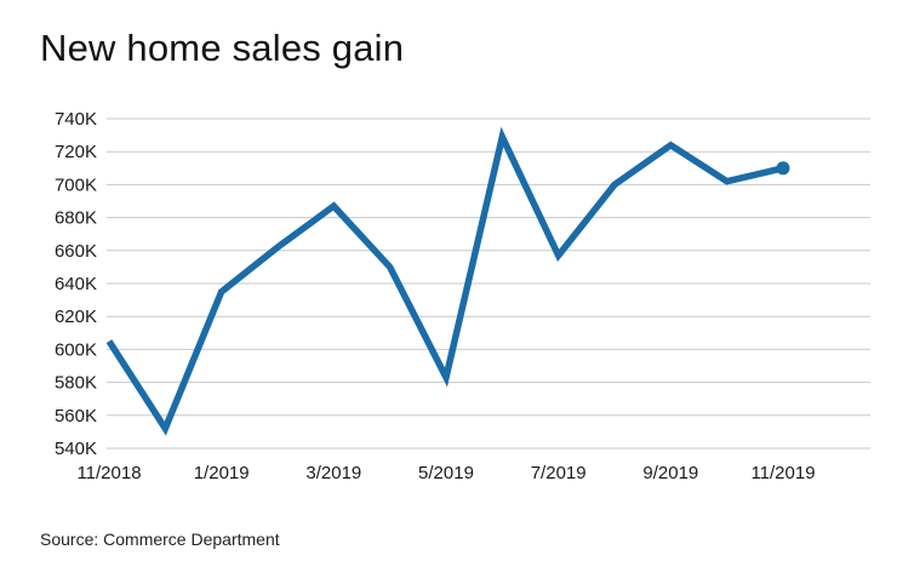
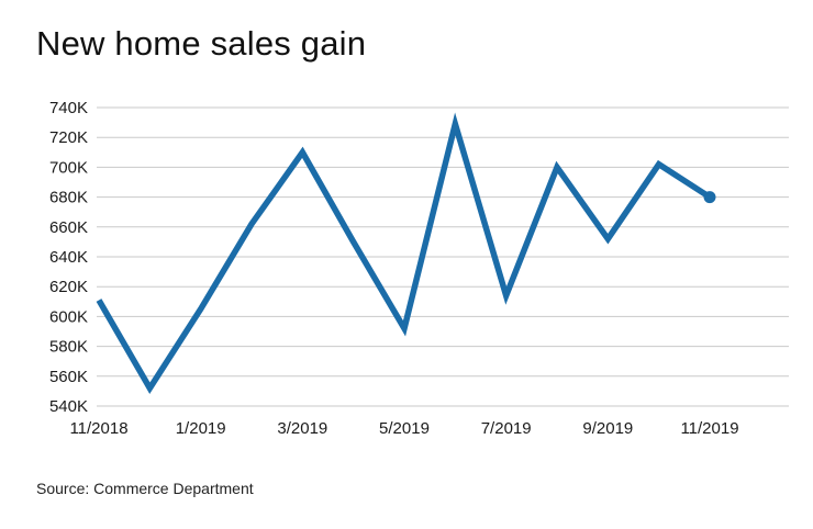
11/2018: 605K -> 611K
1/2019: 635K -> 605K
3/2019: 687K -> 710K
5/2019: 583K -> 592K
7/2019: 657K -> 614K
9/2019: 724K -> 652K
11/2019: 710K -> 680K
